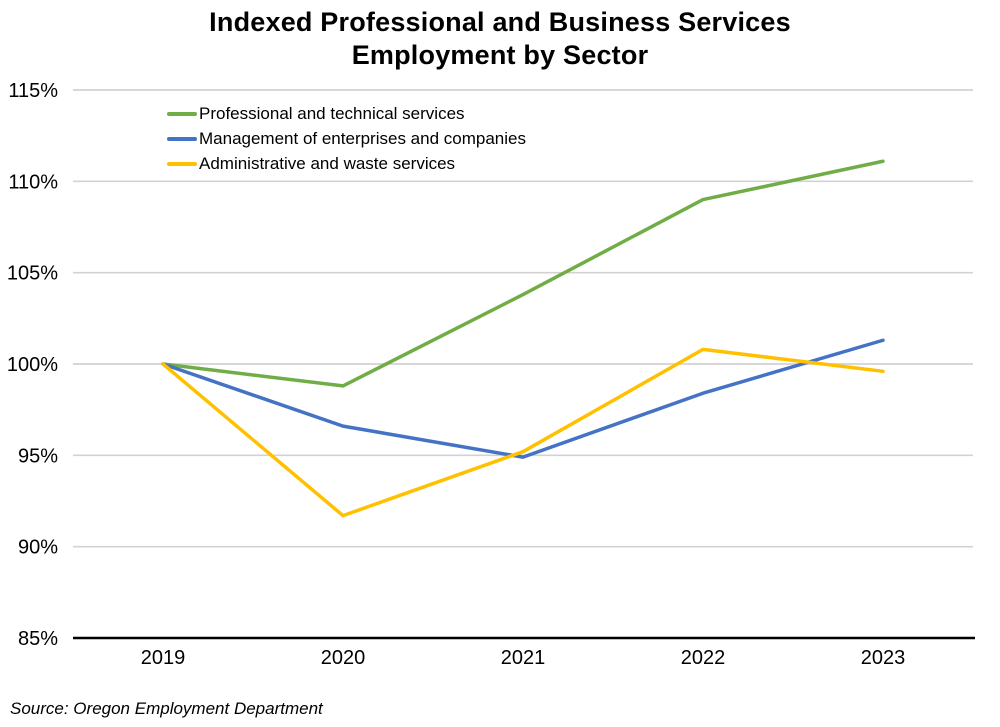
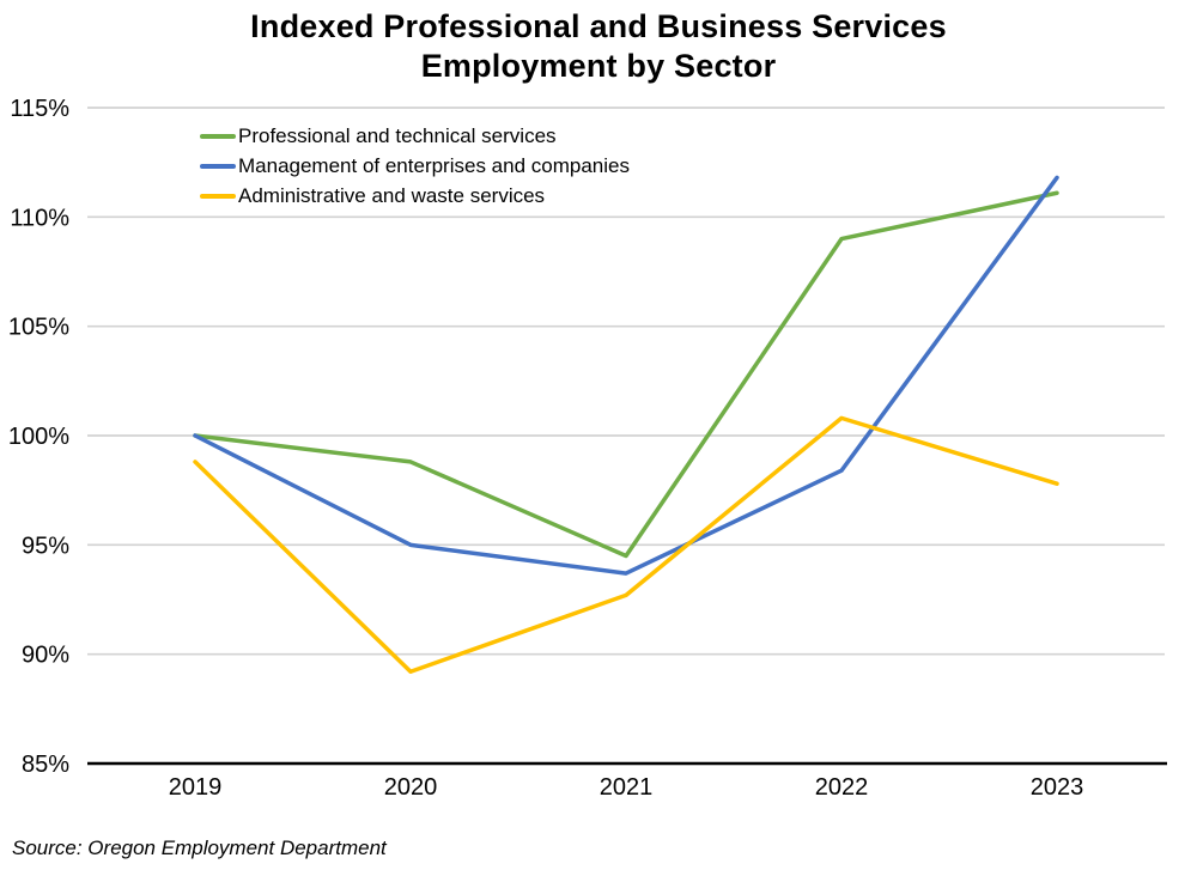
Administrative and waste services/2019: 100.0% -> 98.8%
Management of enterprises and companies/2020: 96.6% -> 95.0%
Administrative and waste services/2020: 91.7% -> 89.2%
Professional and technical services/2021: 103.8% -> 94.5%
Management of enterprises and companies/2021: 94.9% -> 93.7%
Administrative and waste services/2021: 95.2% -> 92.7%
Management of enterprises and companies/2023: 101.3% -> 111.8%
Administrative and waste services/2023: 99.6% -> 97.8%
